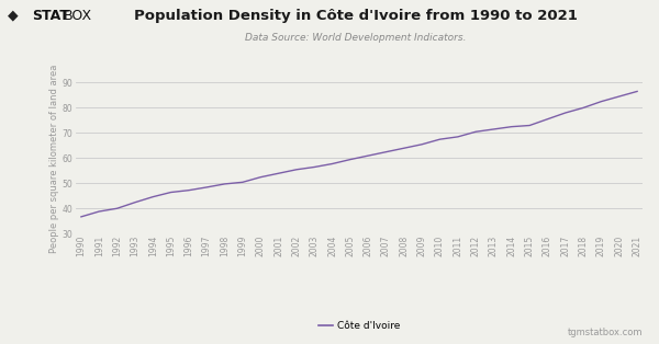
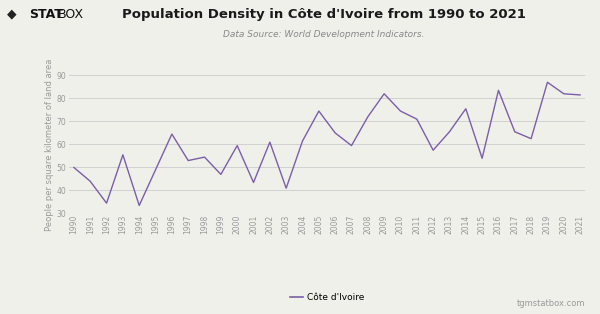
1990: 36.8 -> 50.0
1991: 38.9 -> 44.0
1992: 40.1 -> 34.5
1993: 42.5 -> 55.5
1994: 44.7 -> 33.5
1995: 46.5 -> 49.0
1996: 47.3 -> 64.5
1997: 48.5 -> 53.0
1998: 49.8 -> 54.5
1999: 50.5 -> 47.0
2000: 52.5 -> 59.5
2001: 54.0 -> 43.5
2002: 55.5 -> 61.0
2003: 56.5 -> 41.0
2004: 57.8 -> 61.5
2005: 59.5 -> 74.5
2006: 61.0 -> 65.0
2007: 62.5 -> 59.5
2008: 64.0 -> 72.0
2009: 65.5 -> 82.0
2010: 67.5 -> 74.5
2011: 68.5 -> 71.0
2012: 70.5 -> 57.5
2013: 71.5 -> 65.5
2014: 72.5 -> 75.5
2015: 73.0 -> 54.0
2016: 75.5 -> 83.5
2017: 78.0 -> 65.5
2018: 80.0 -> 62.5
2019: 82.5 -> 87.0
2020: 84.5 -> 82.0
2021: 86.5 -> 81.5
